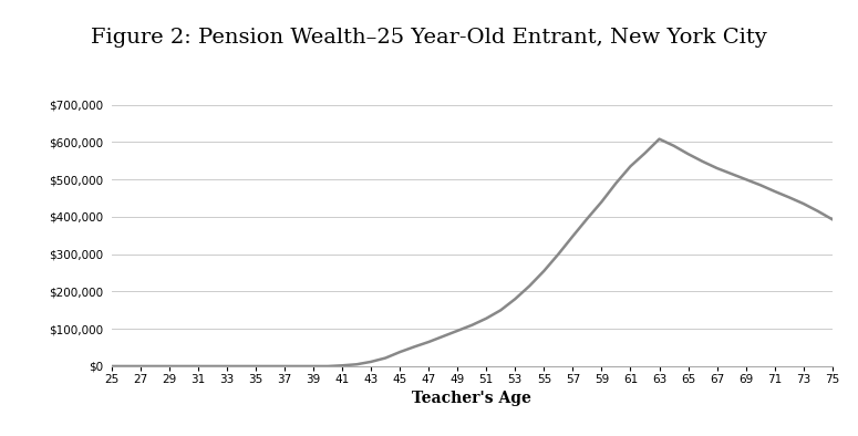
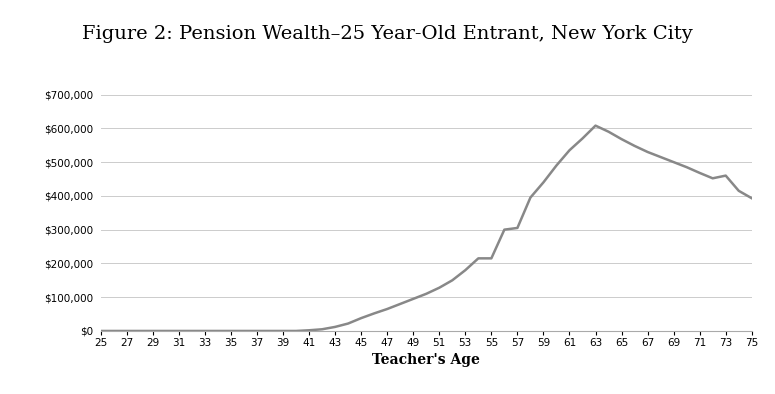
55: $255,000 -> $215,000
57: $348,000 -> $305,000
73: $435,000 -> $460,000
